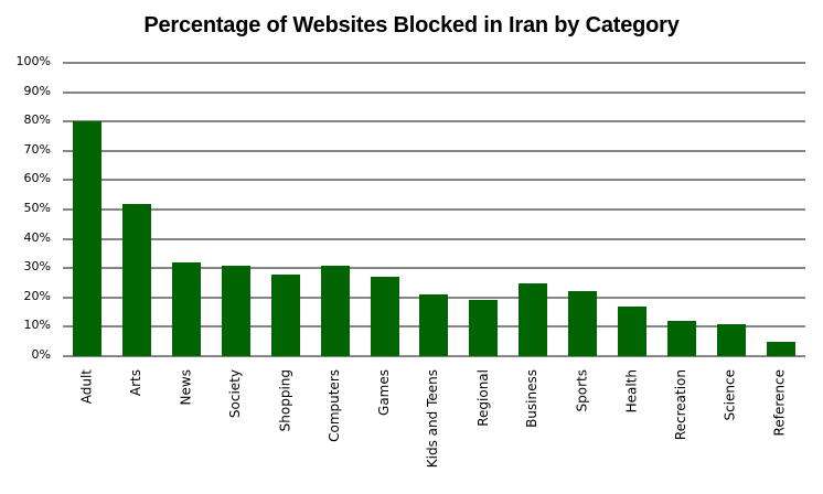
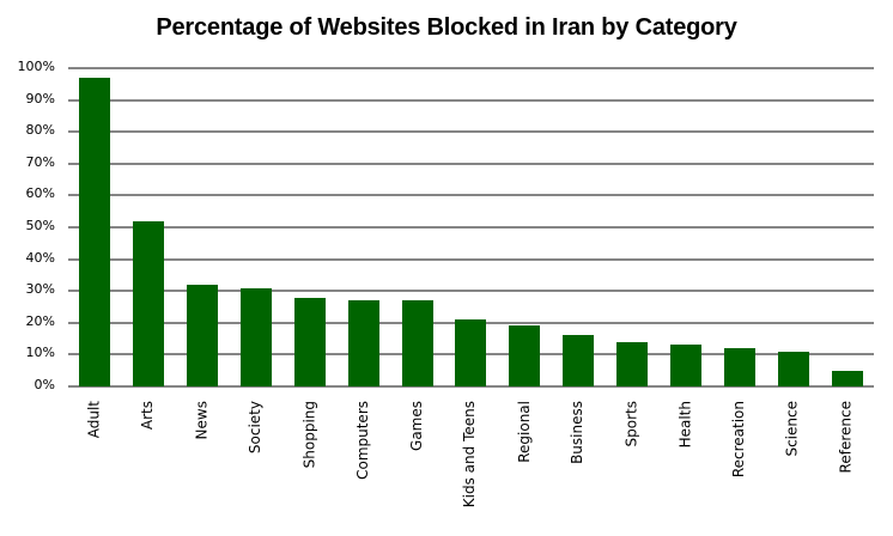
Adult: 80% -> 97%
Computers: 31% -> 27%
Business: 25% -> 16%
Sports: 22% -> 14%
Health: 17% -> 13%
